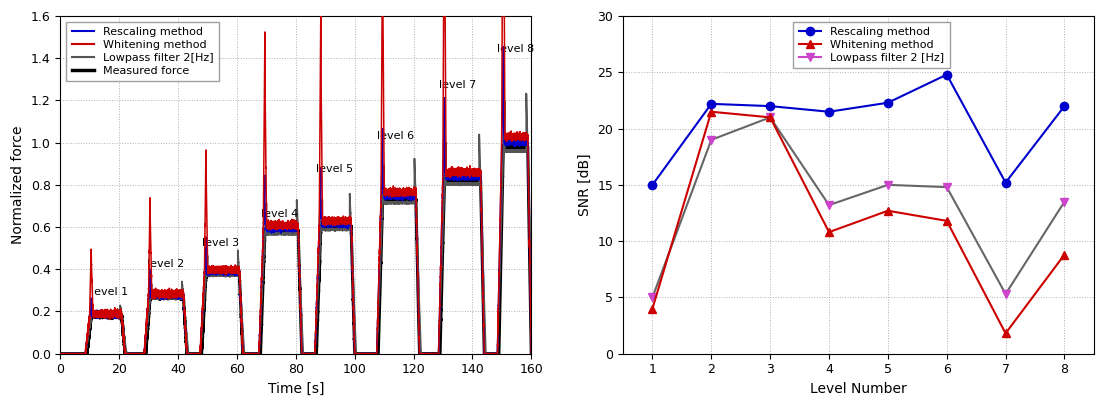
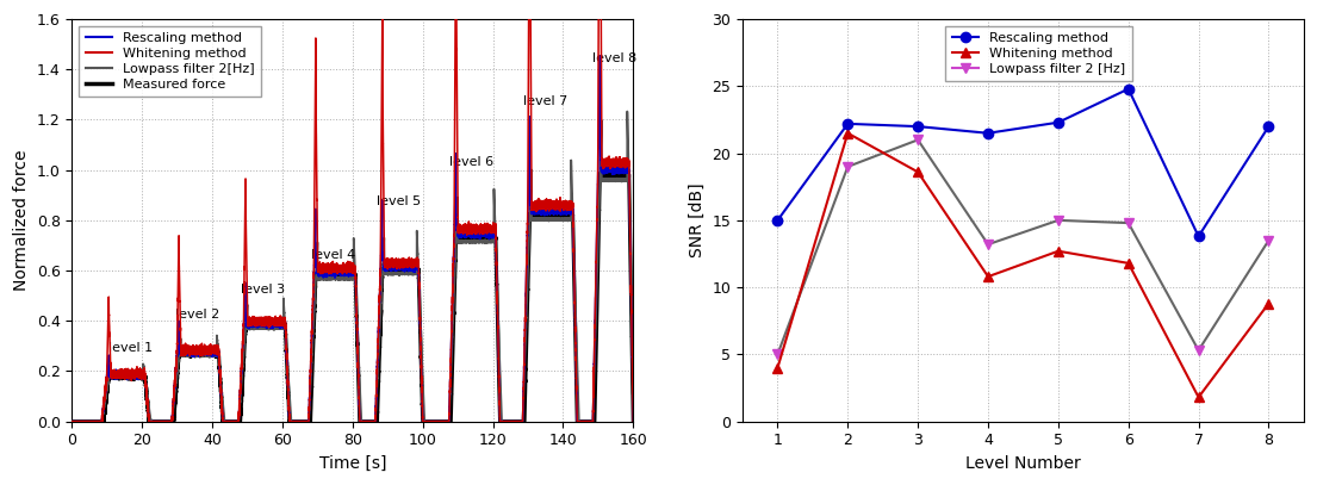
Whitening method/3: 21.0 -> 18.6
Rescaling method/7: 15.2 -> 13.8
